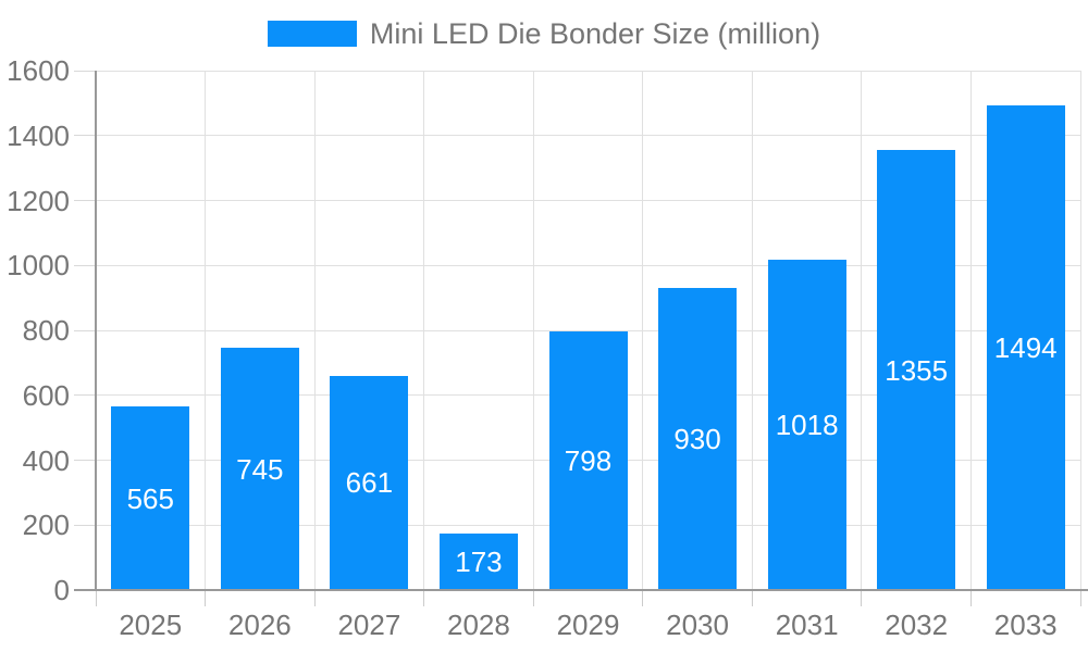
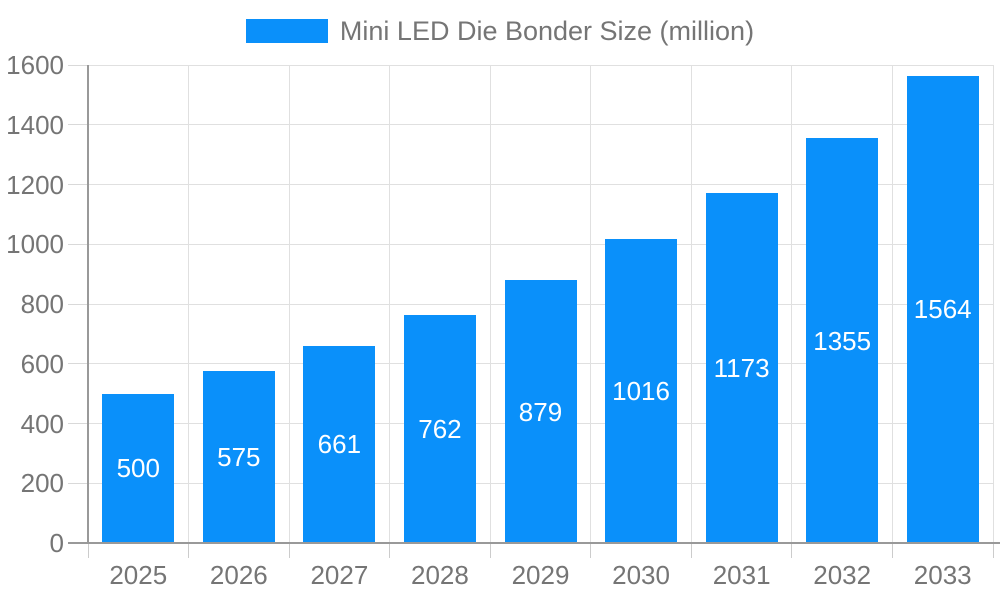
2025: 565 -> 500
2026: 745 -> 575
2028: 173 -> 762
2029: 798 -> 879
2030: 930 -> 1016
2031: 1018 -> 1173
2033: 1494 -> 1564
